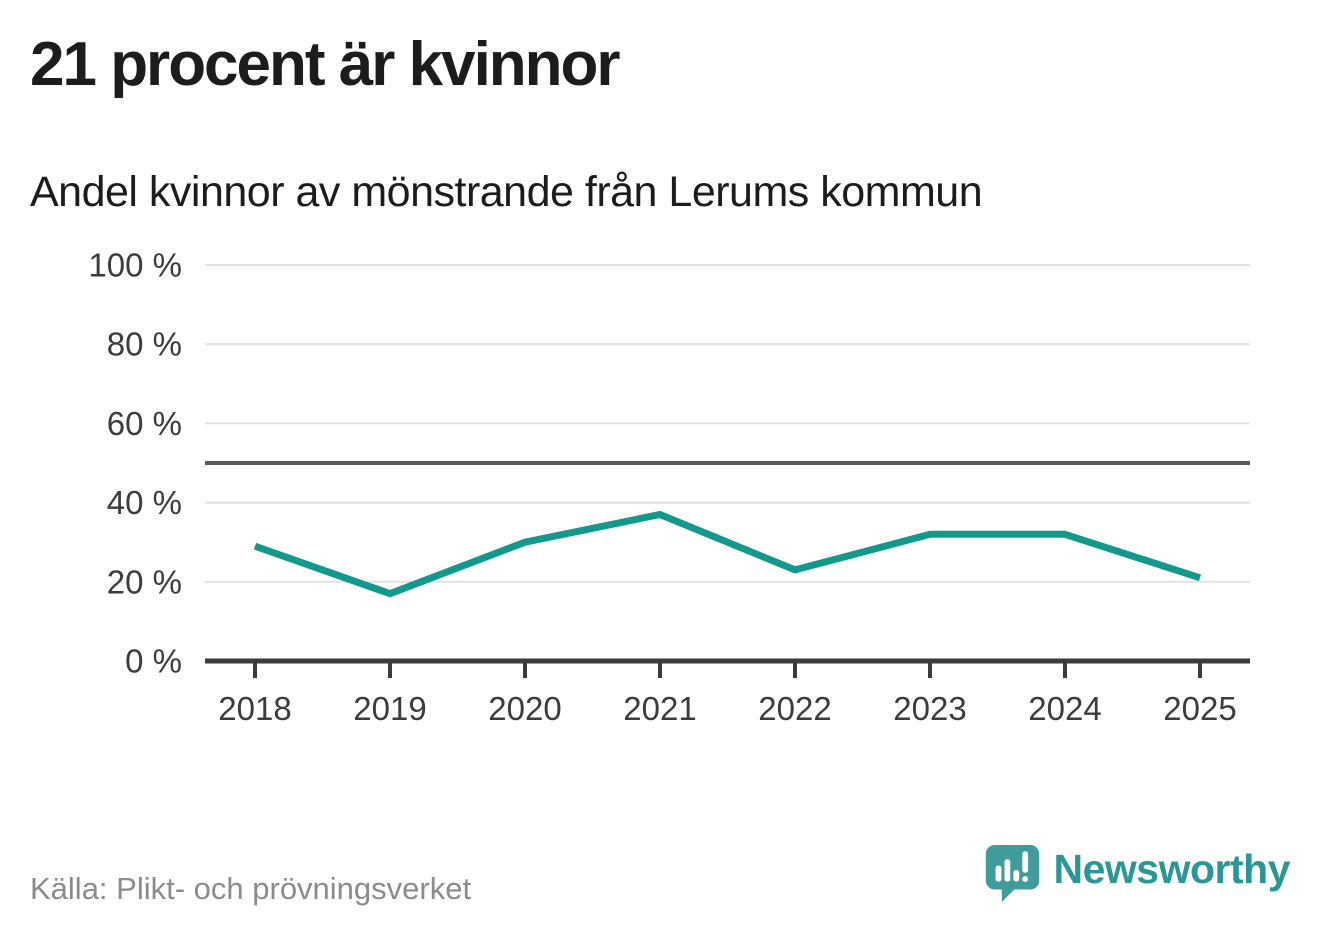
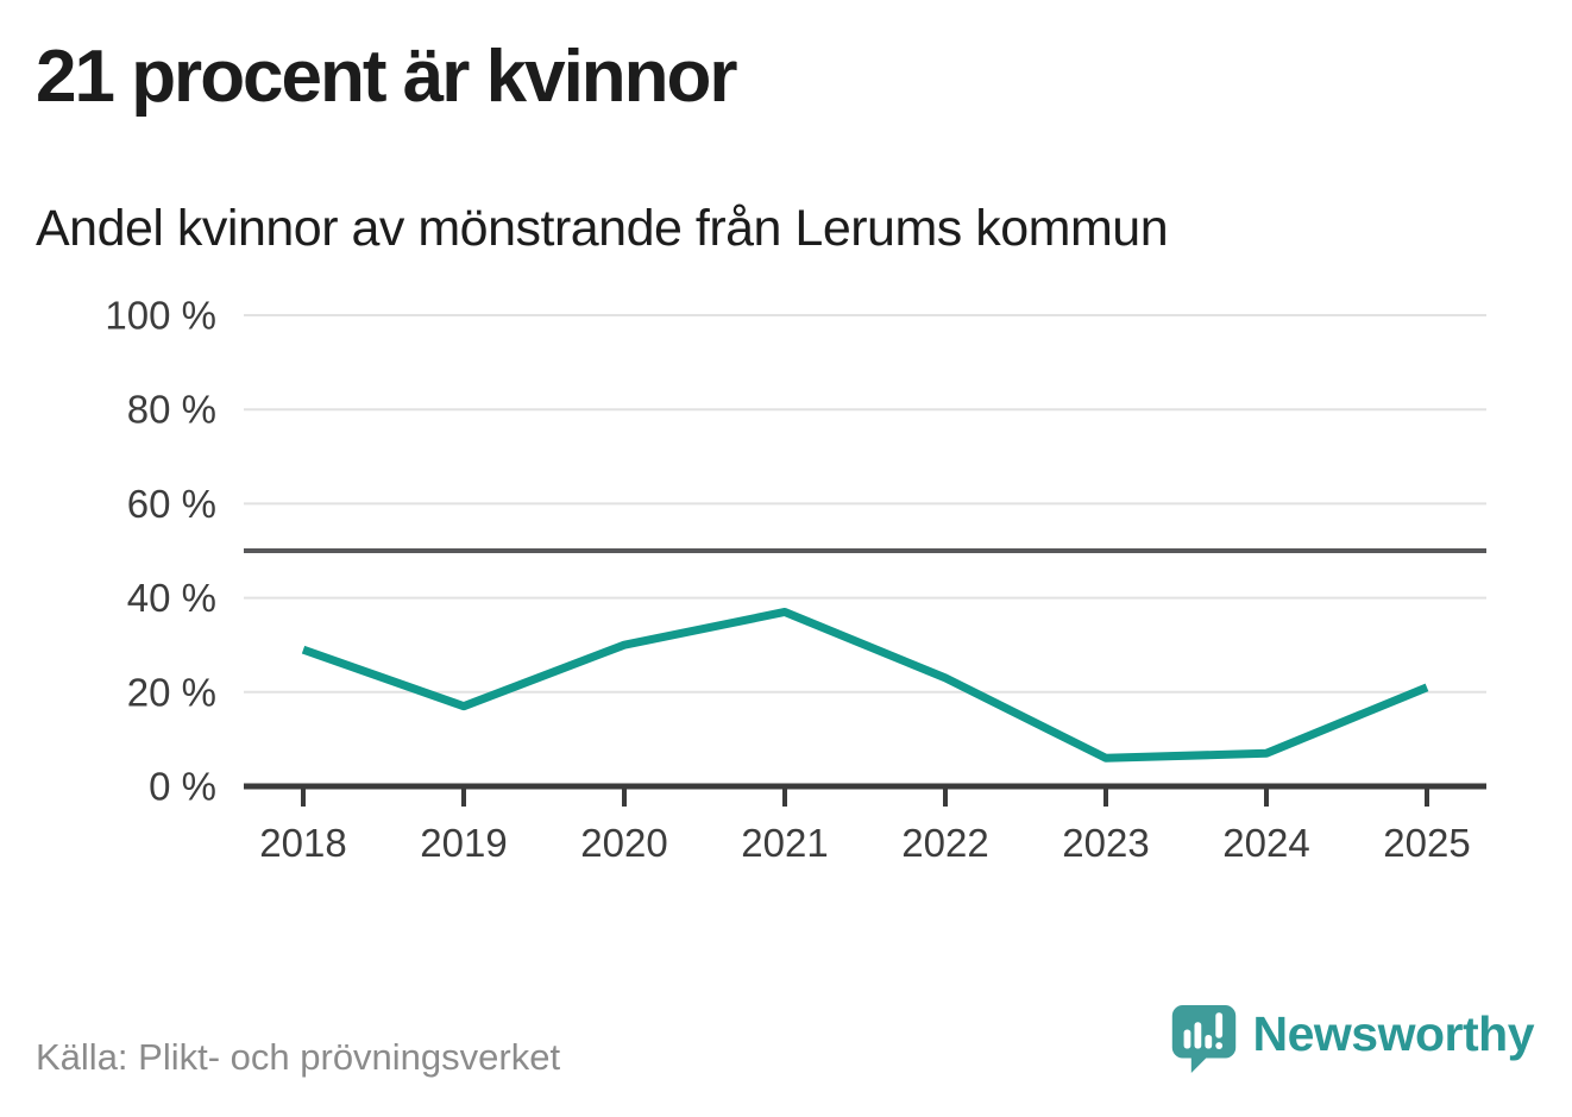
2023: 32% -> 6%
2024: 32% -> 7%
